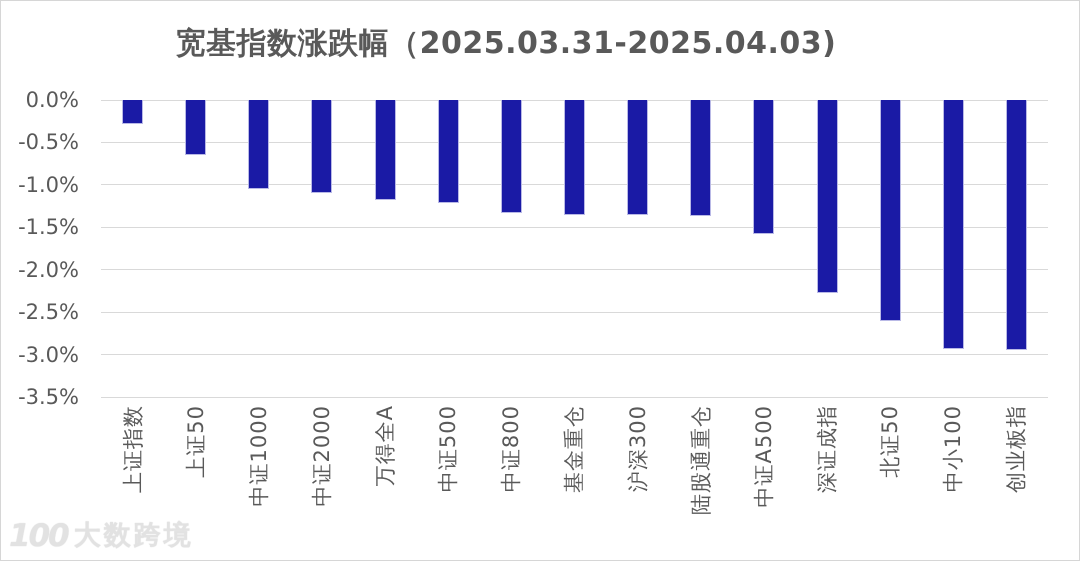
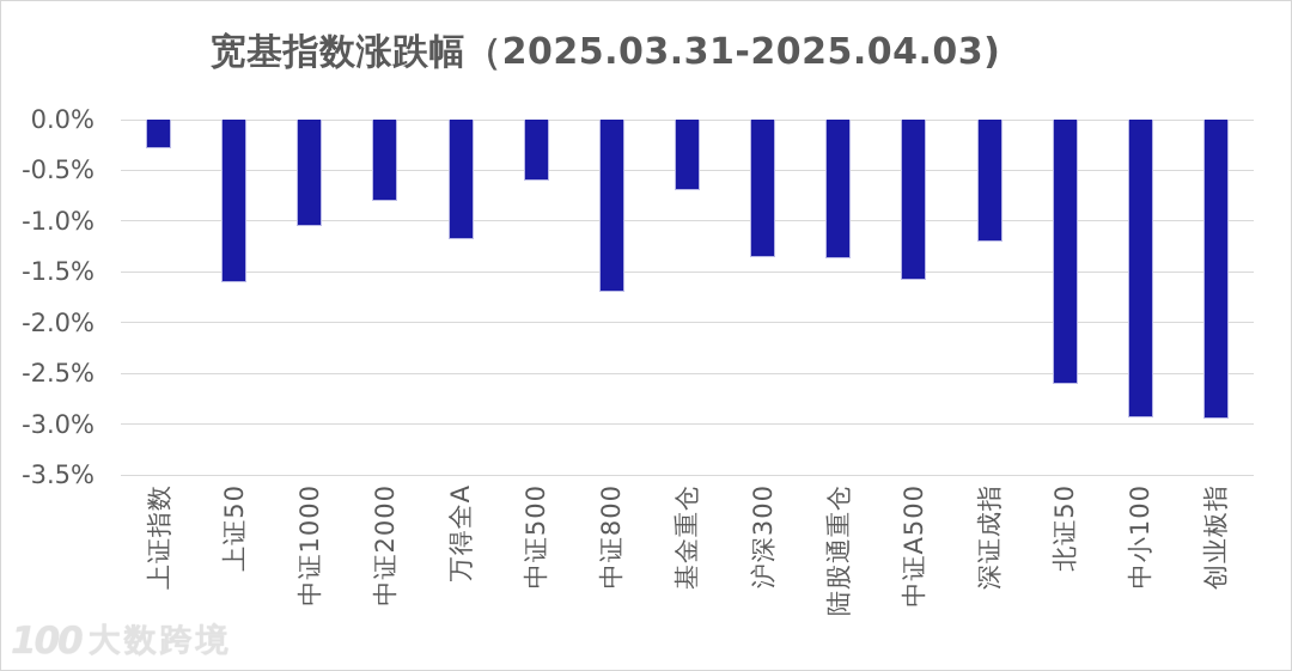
上证50: -0.7% -> -1.6%
中证2000: -1.1% -> -0.8%
中证500: -1.2% -> -0.6%
中证800: -1.3% -> -1.7%
基金重仓: -1.4% -> -0.7%
深证成指: -2.3% -> -1.2%
